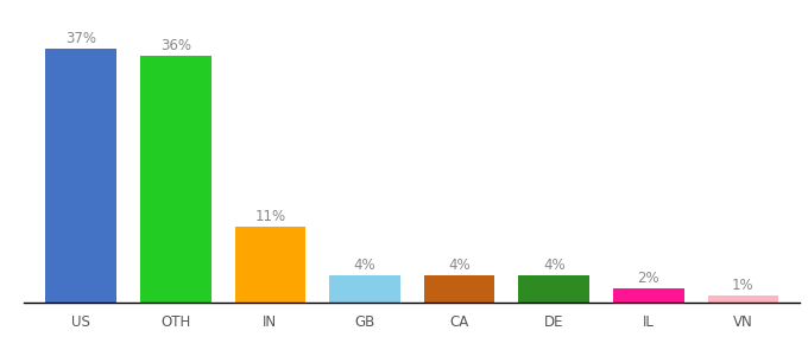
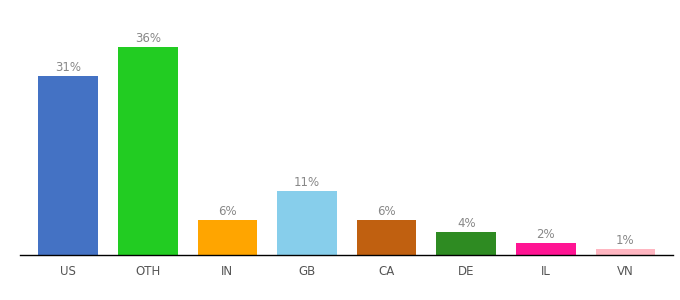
US: 37% -> 31%
IN: 11% -> 6%
GB: 4% -> 11%
CA: 4% -> 6%
